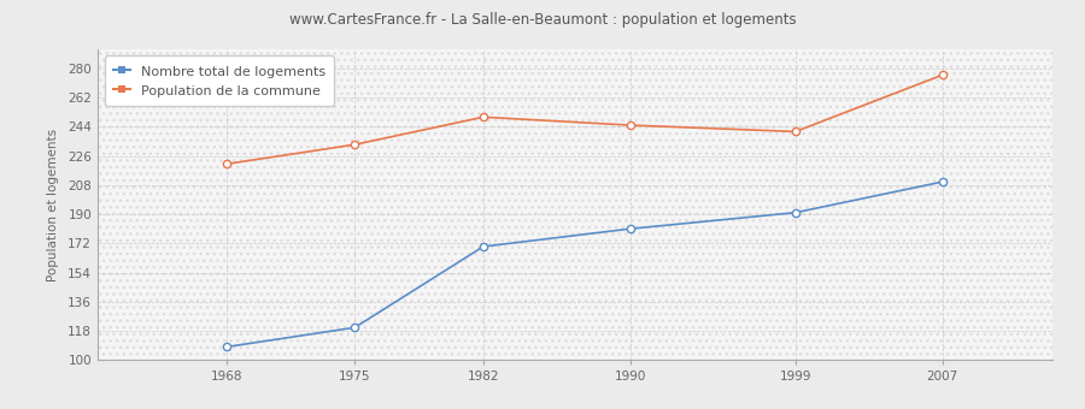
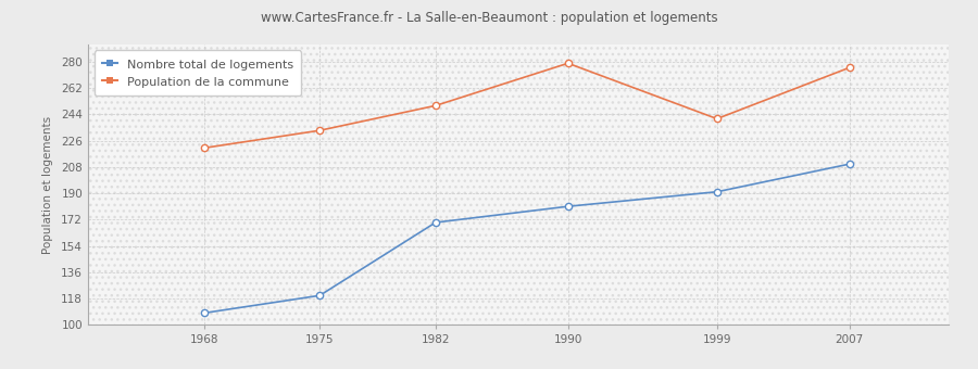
Population de la commune/1990: 245 -> 279
